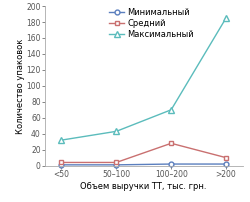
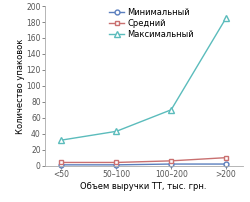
Средний/100–200: 28 -> 6
